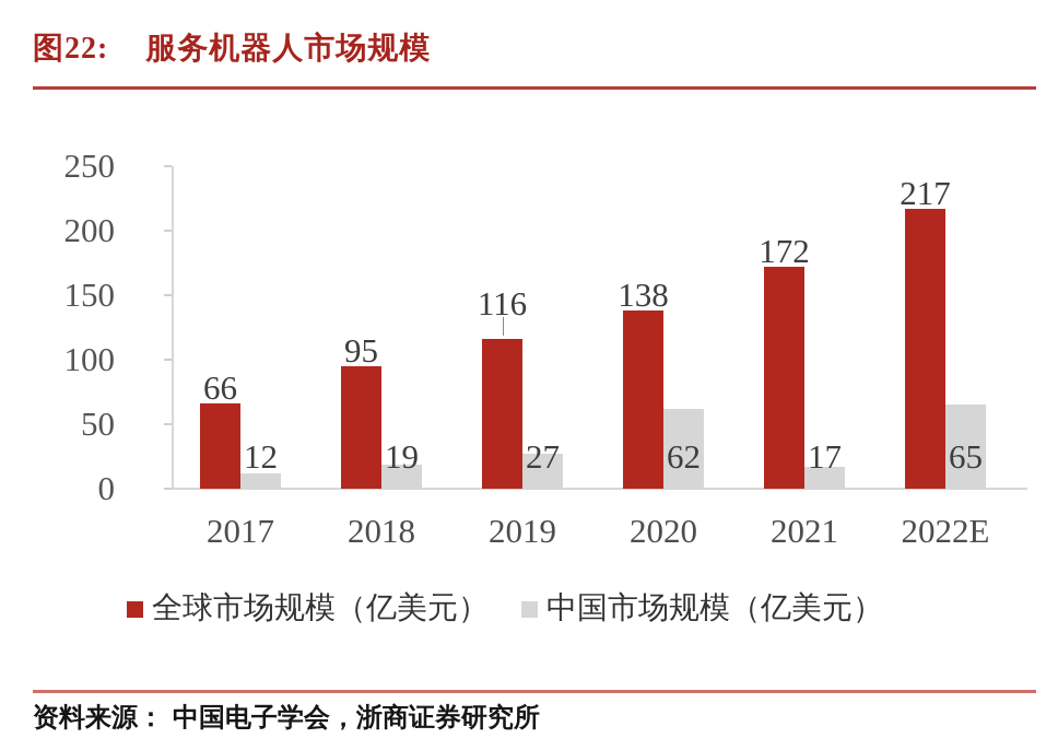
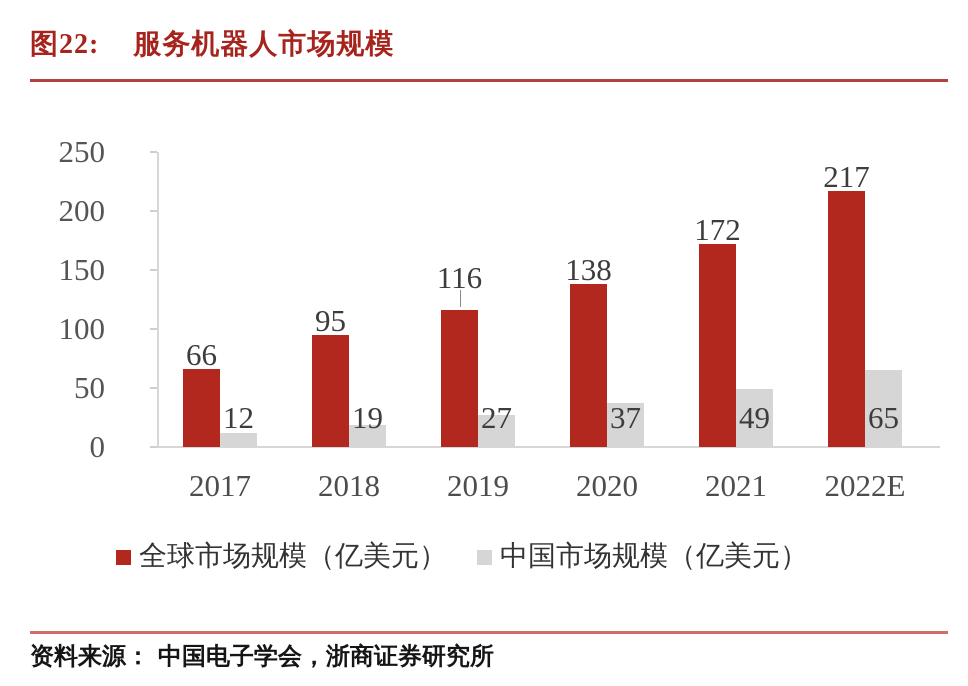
中国市场规模（亿美元）/2020: 62 -> 37
中国市场规模（亿美元）/2021: 17 -> 49
